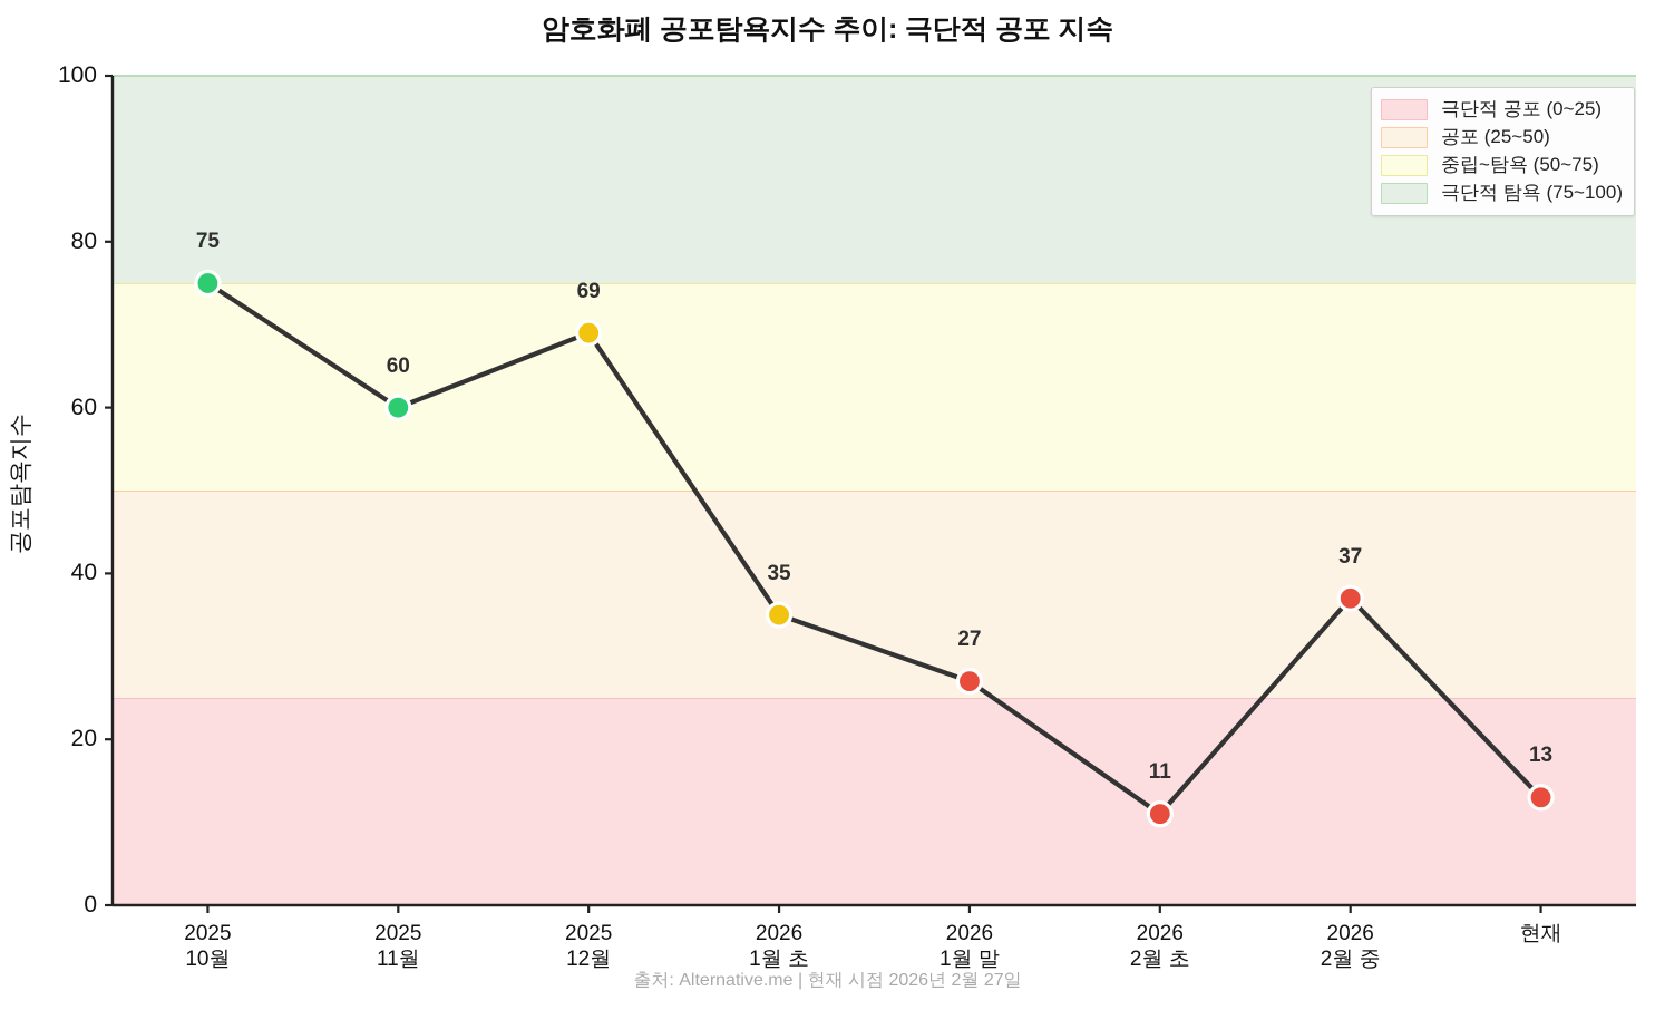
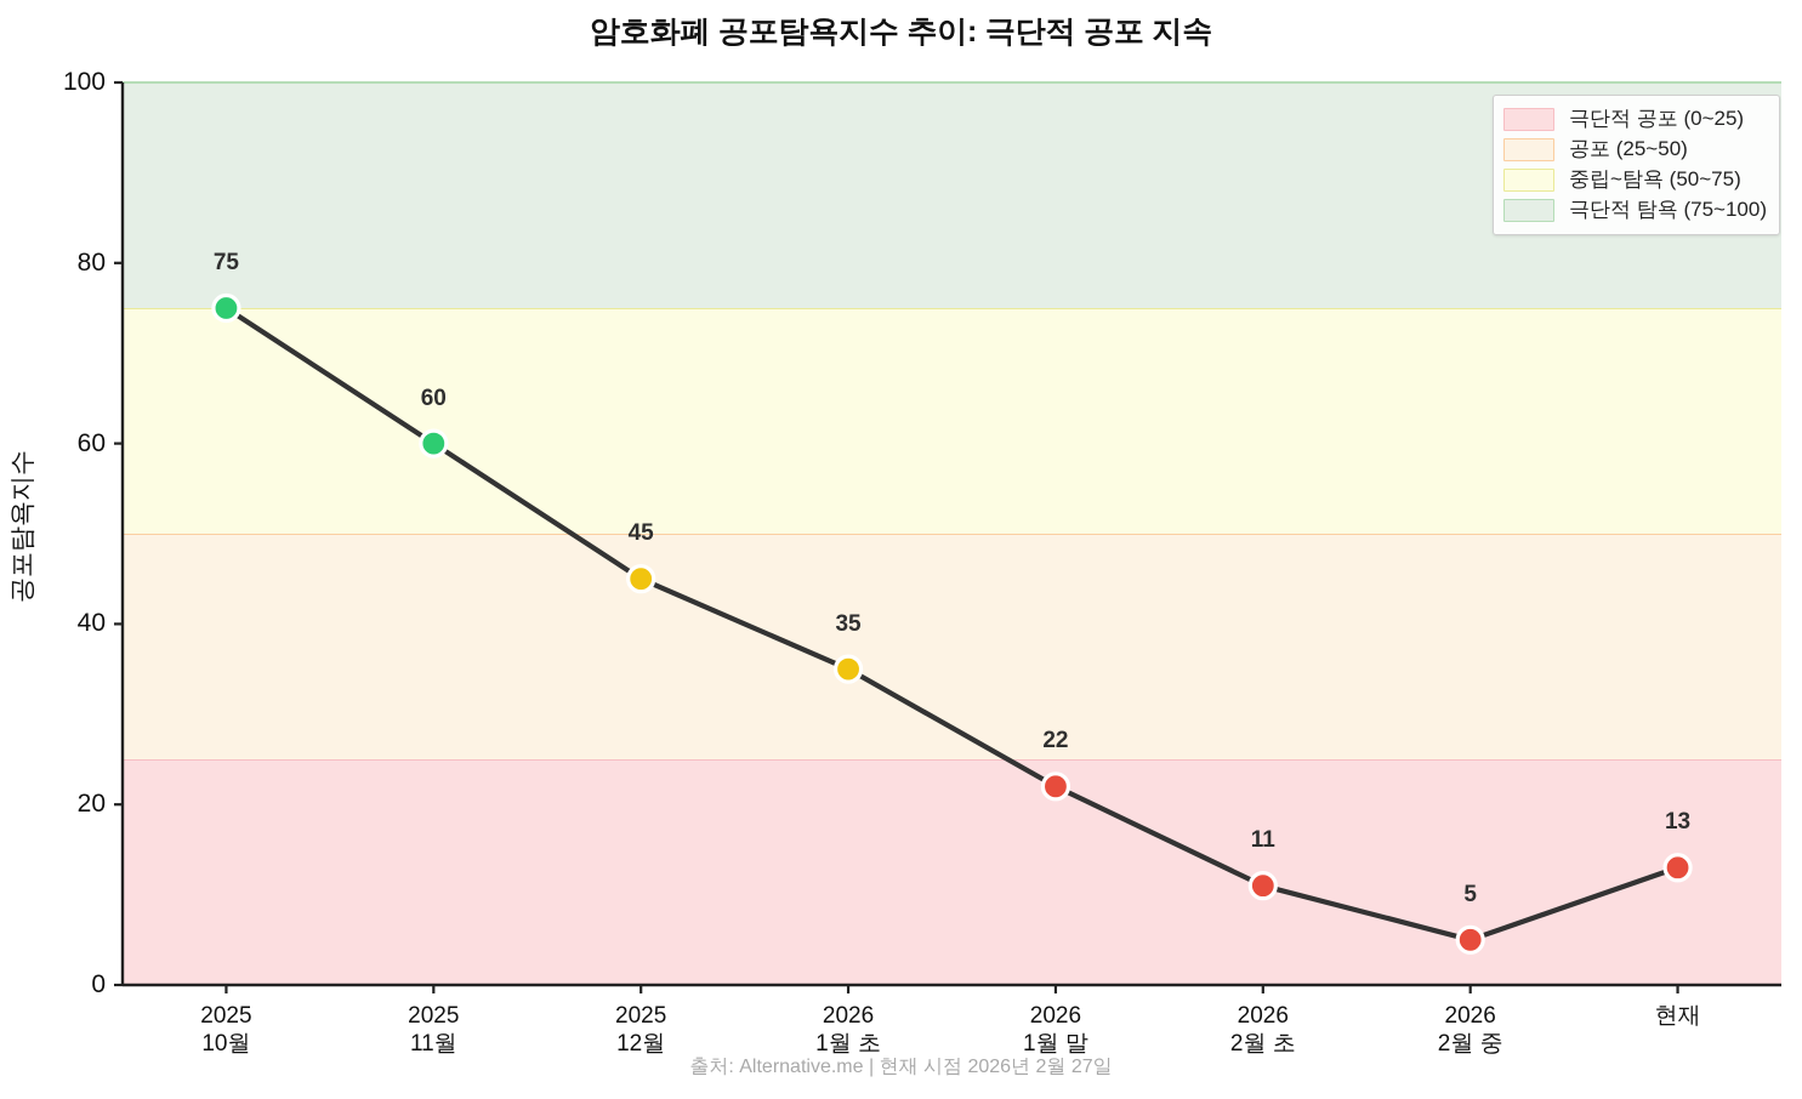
2025 12월: 69 -> 45
2026 1월 말: 27 -> 22
2026 2월 중: 37 -> 5
